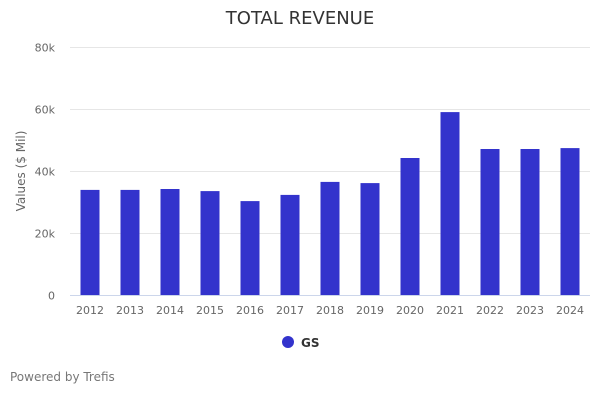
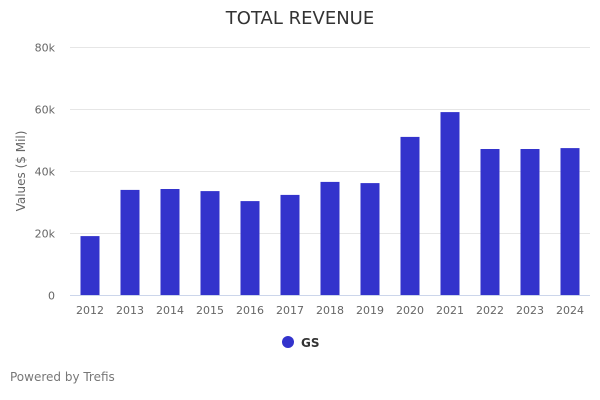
2012: 34k -> 19k
2020: 44k -> 51k
